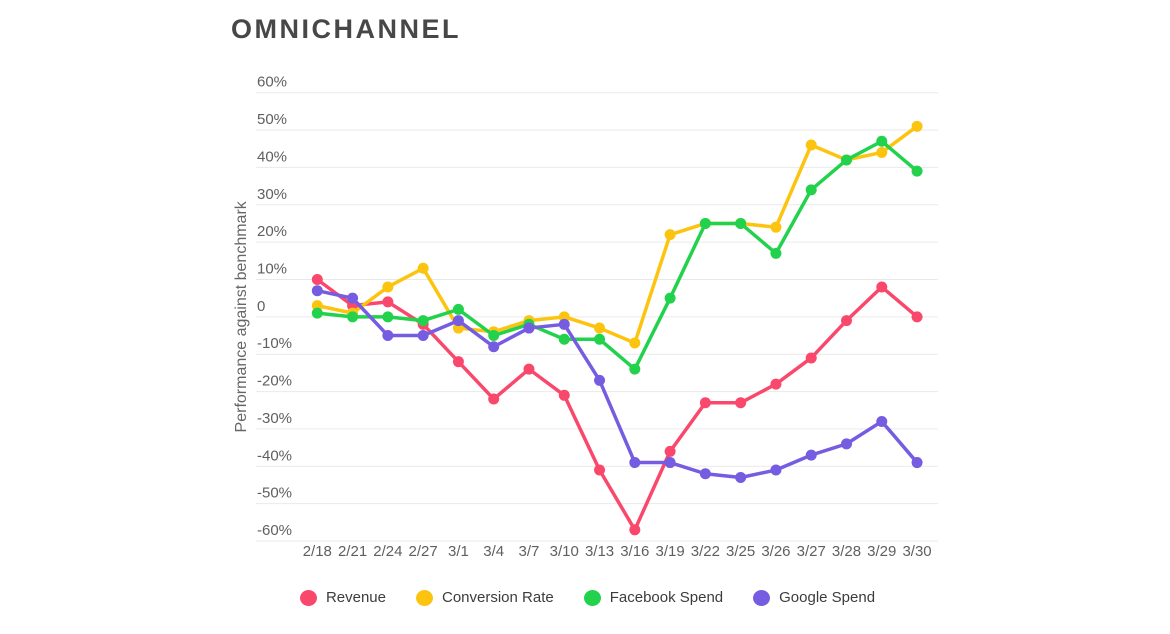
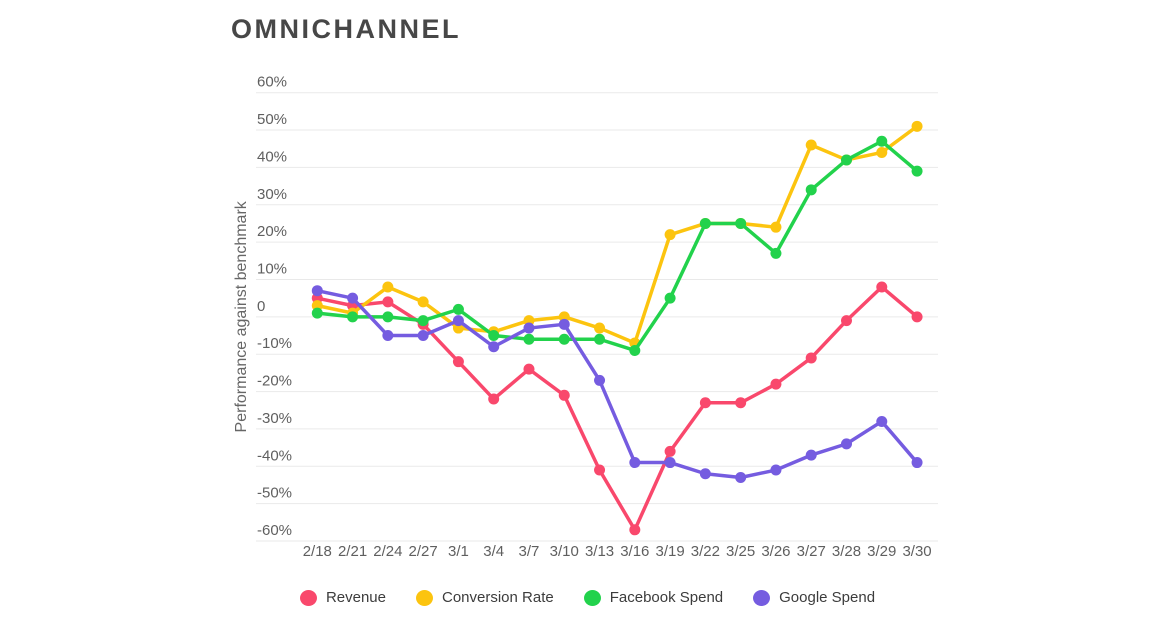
Revenue/2/18: 10% -> 5%
Conversion Rate/2/27: 13% -> 4%
Facebook Spend/3/7: -2% -> -6%
Facebook Spend/3/16: -14% -> -9%
